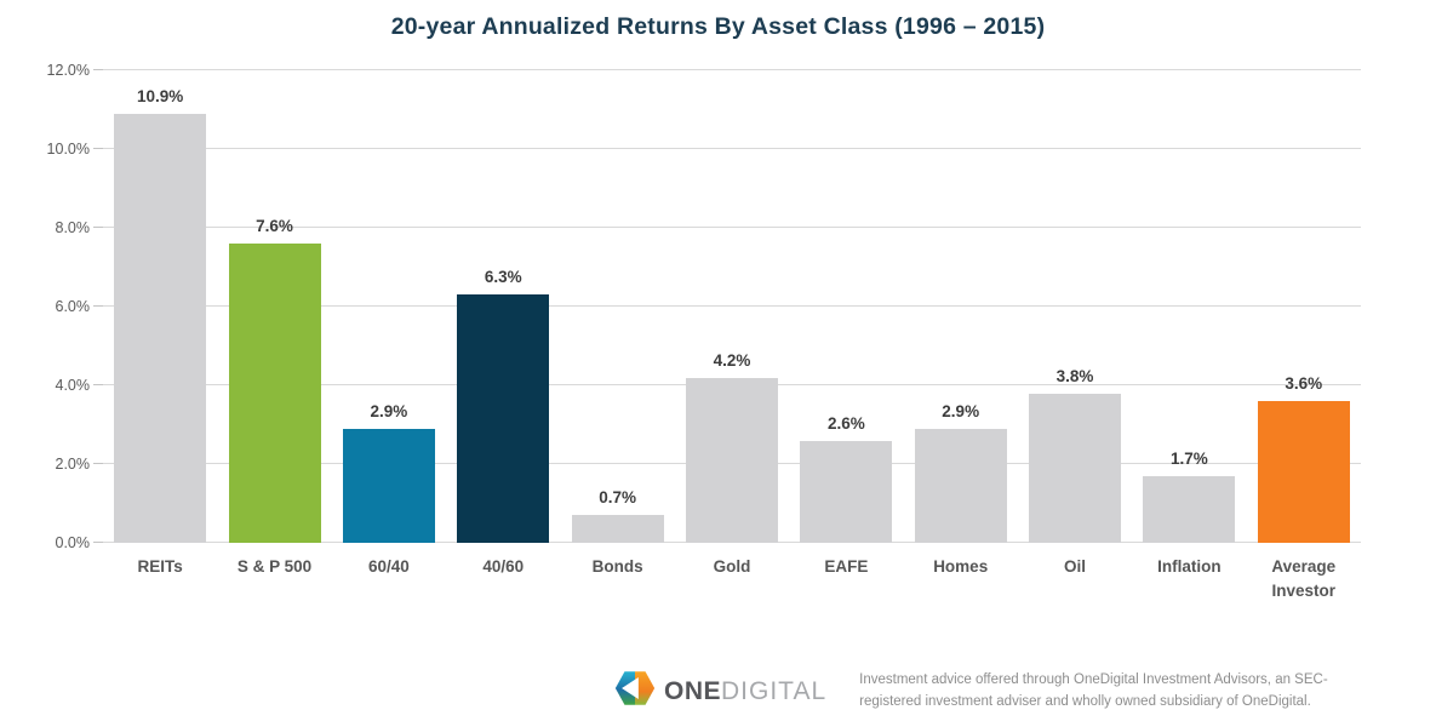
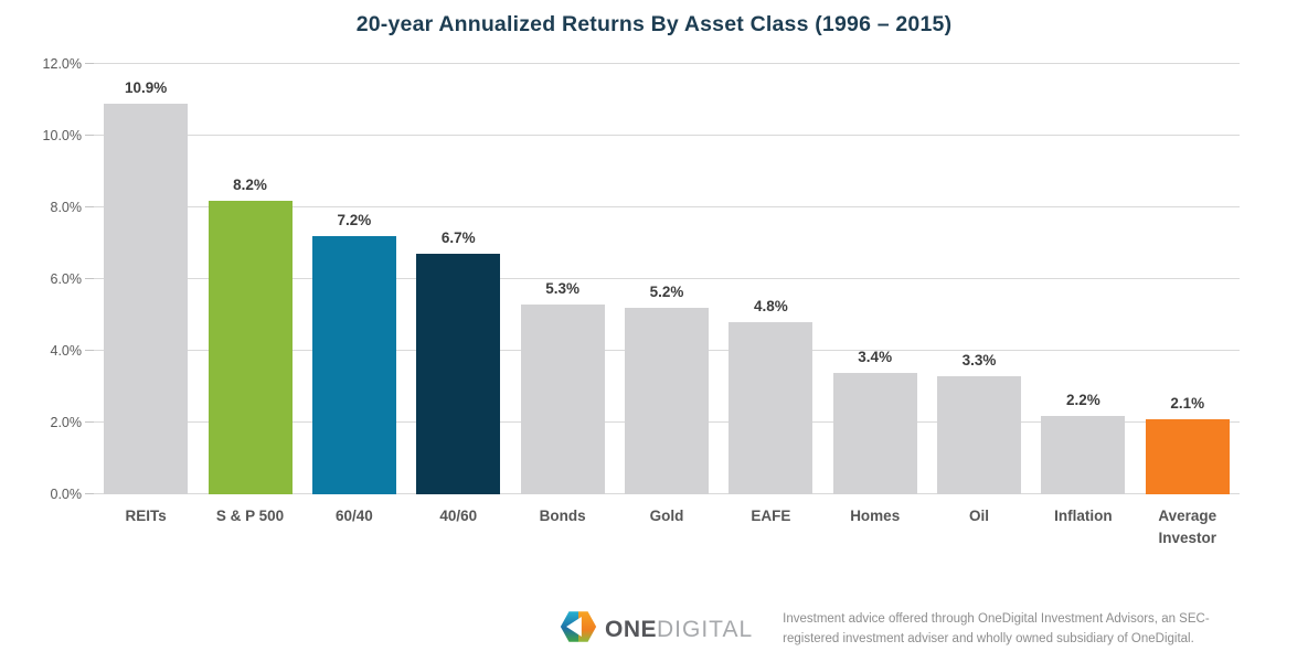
S & P 500: 7.6% -> 8.2%
60/40: 2.9% -> 7.2%
40/60: 6.3% -> 6.7%
Bonds: 0.7% -> 5.3%
Gold: 4.2% -> 5.2%
EAFE: 2.6% -> 4.8%
Homes: 2.9% -> 3.4%
Oil: 3.8% -> 3.3%
Inflation: 1.7% -> 2.2%
Average Investor: 3.6% -> 2.1%
